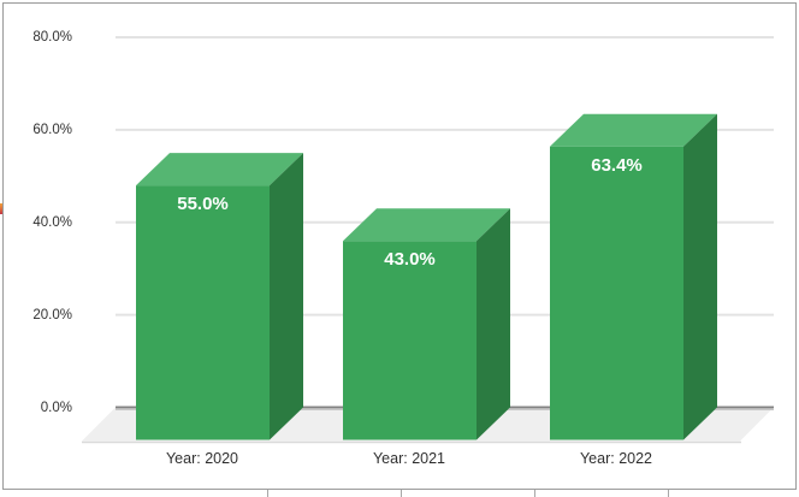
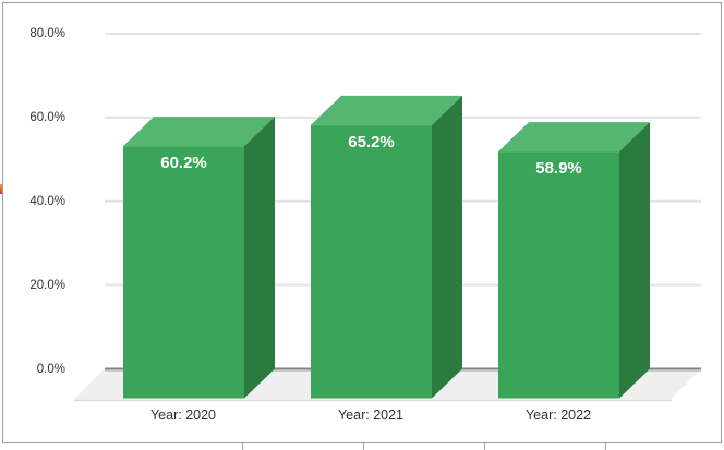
Year: 2020: 55.0% -> 60.2%
Year: 2021: 43.0% -> 65.2%
Year: 2022: 63.4% -> 58.9%
